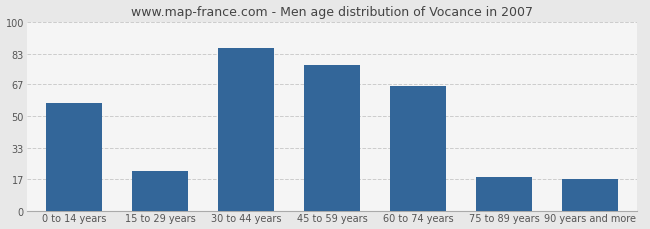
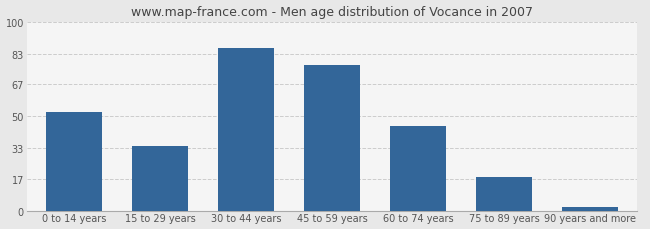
0 to 14 years: 57 -> 52
15 to 29 years: 21 -> 34
60 to 74 years: 66 -> 45
90 years and more: 17 -> 2
